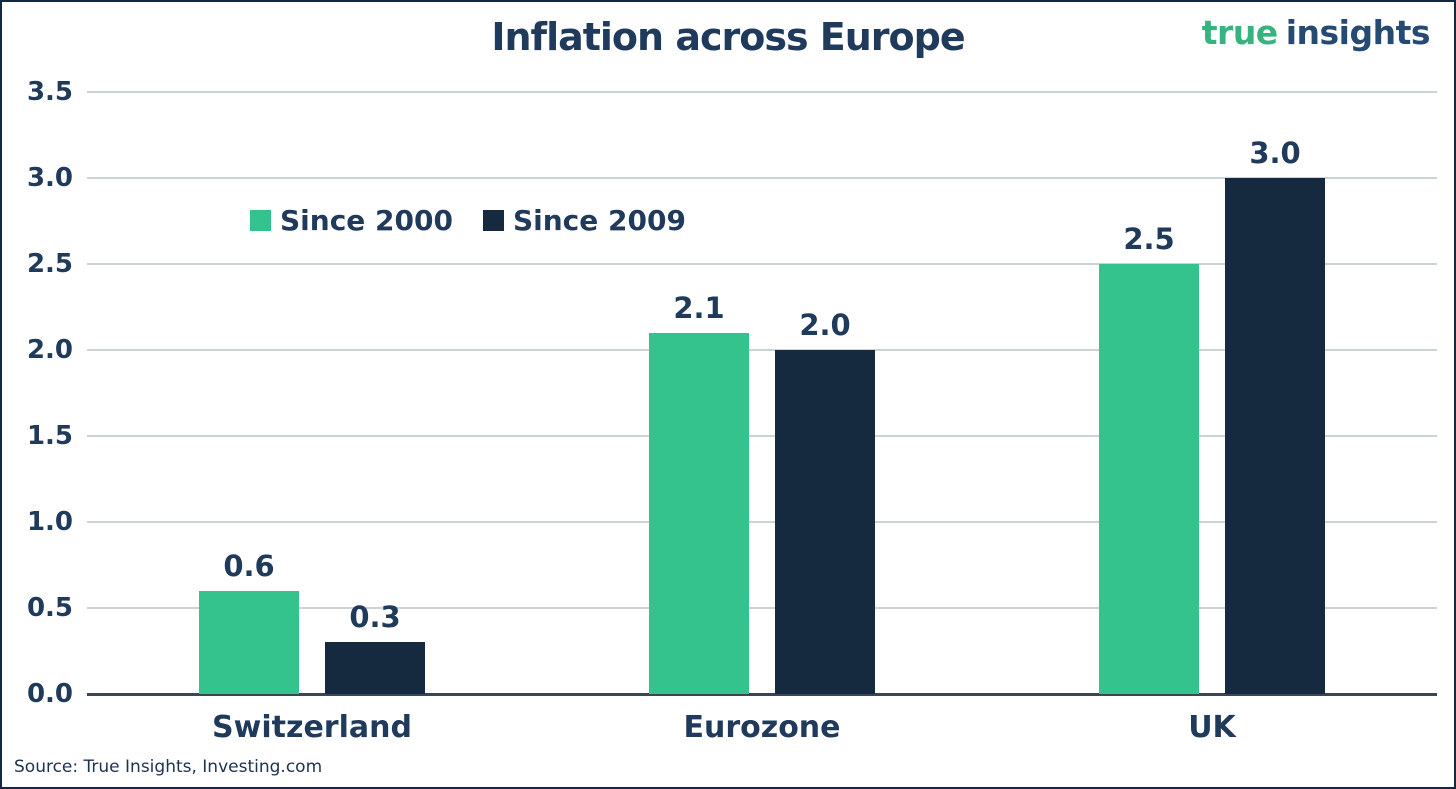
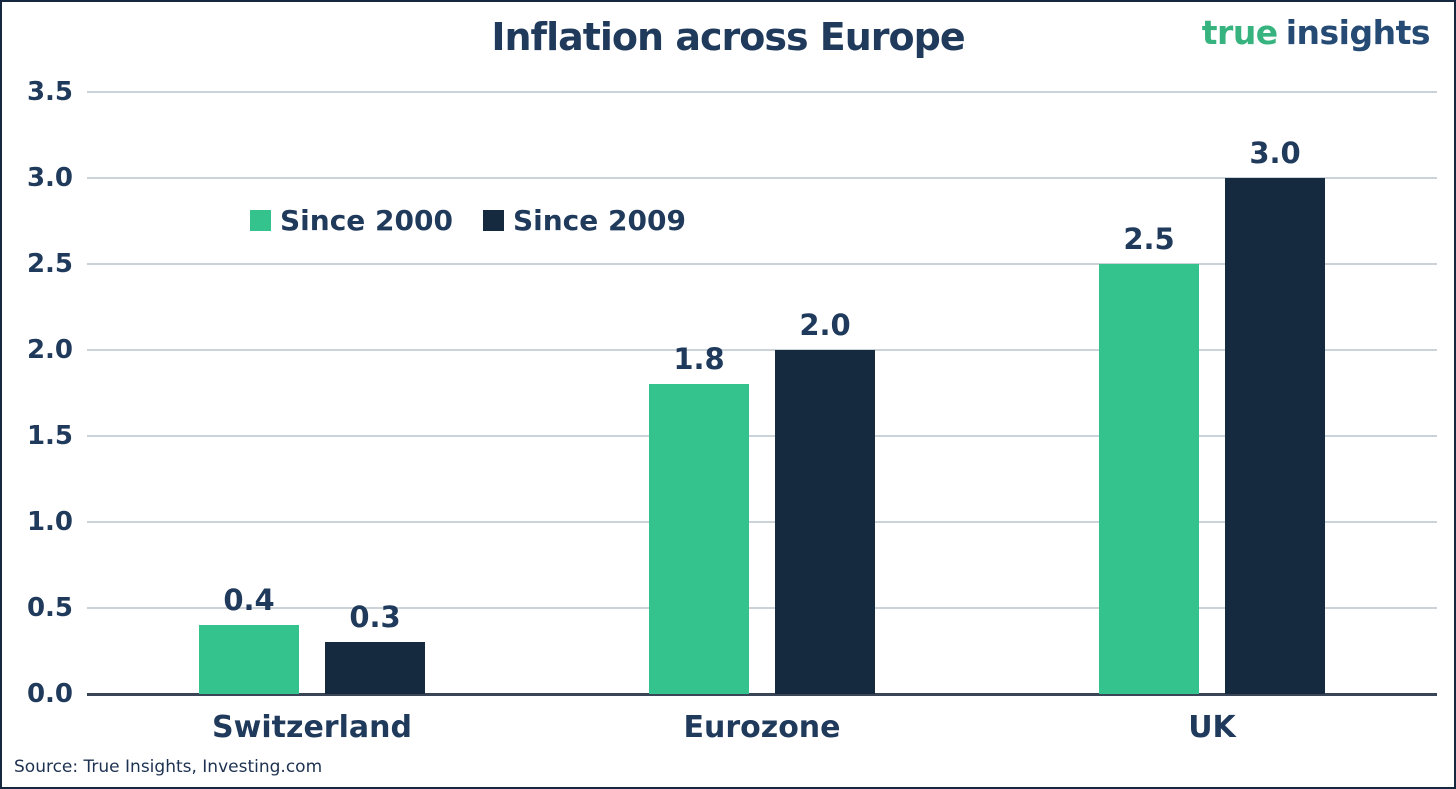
Since 2000/Switzerland: 0.6 -> 0.4
Since 2000/Eurozone: 2.1 -> 1.8
